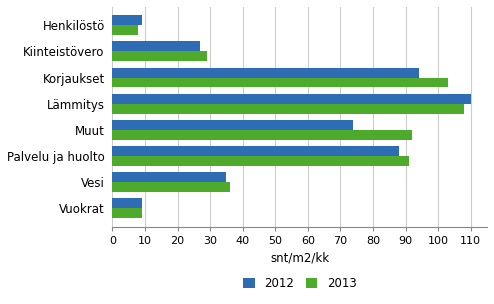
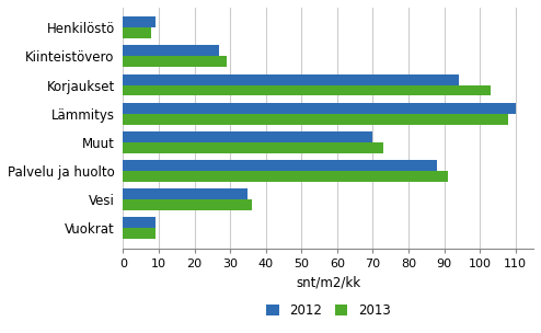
2012/Muut: 74 -> 70
2013/Muut: 92 -> 73
